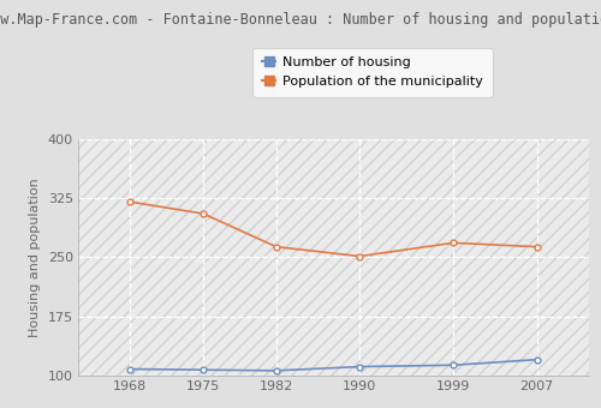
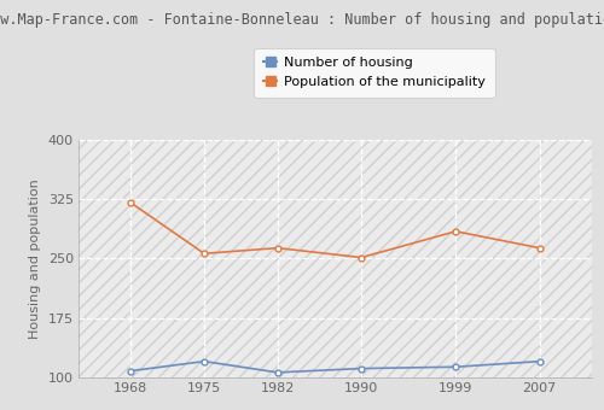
Number of housing/1975: 107 -> 120
Population of the municipality/1975: 305 -> 256
Population of the municipality/1999: 268 -> 284
